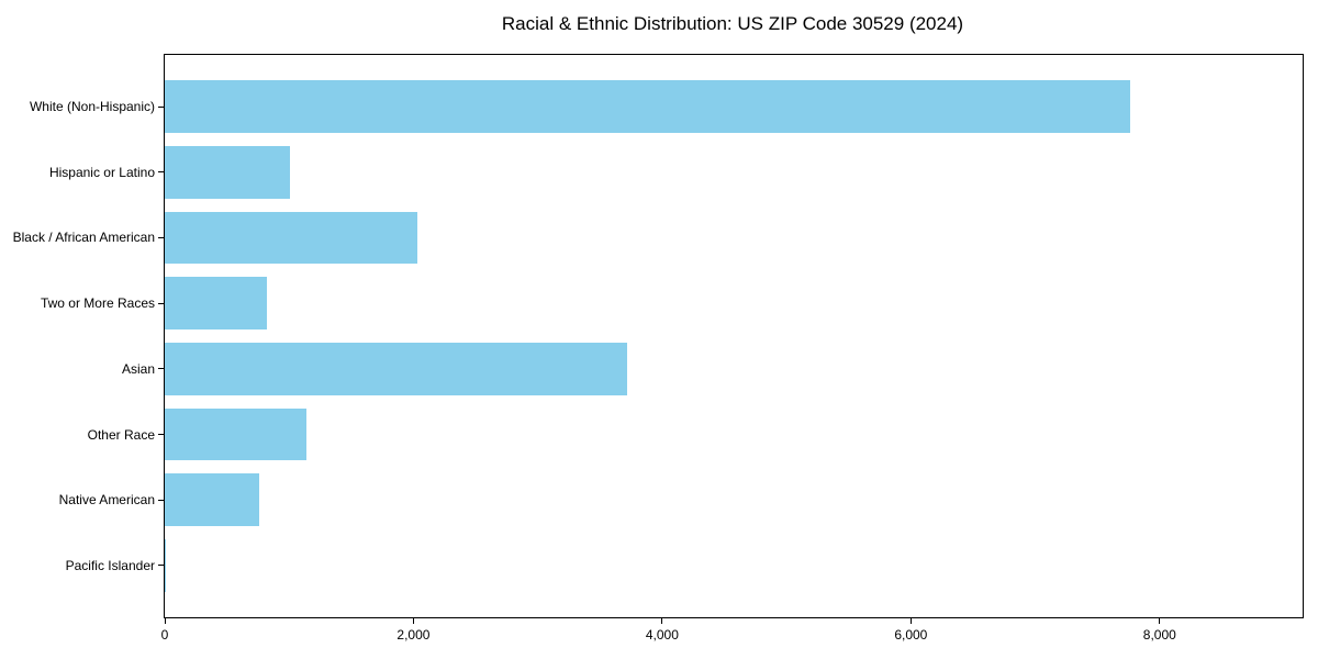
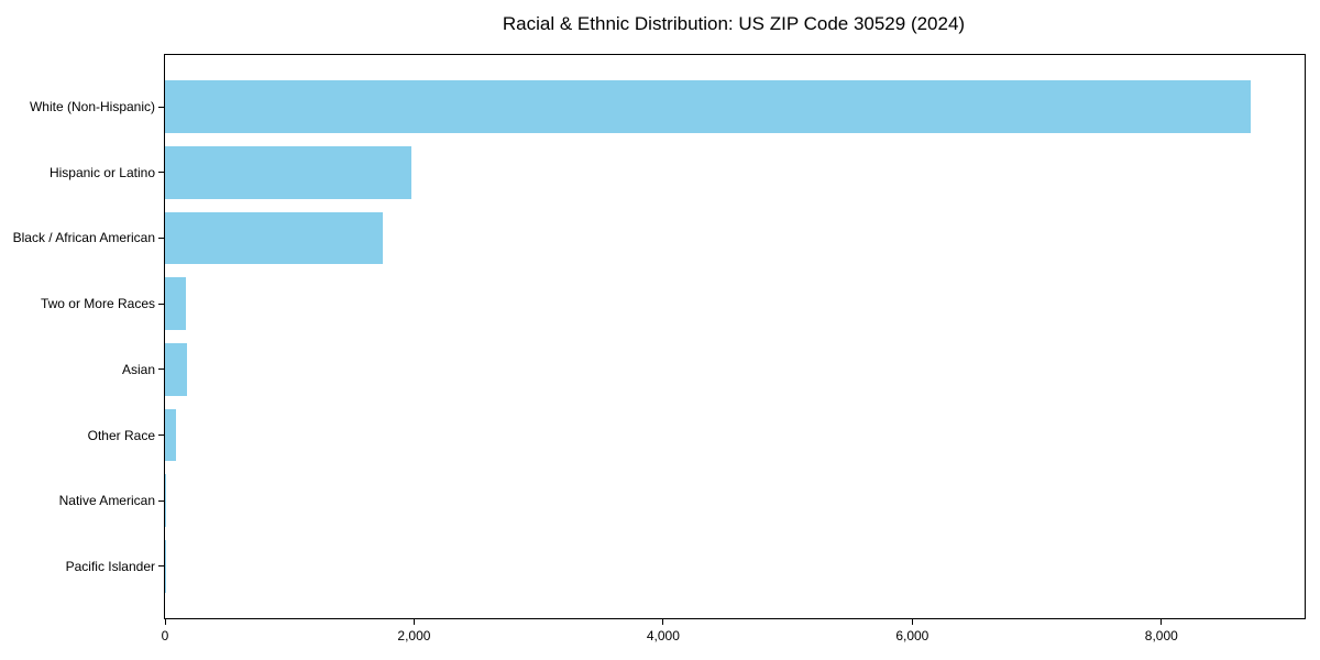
White (Non-Hispanic): 7760 -> 8720
Hispanic or Latino: 1010 -> 1980
Black / African American: 2030 -> 1740
Two or More Races: 820 -> 170
Asian: 3720 -> 180
Other Race: 1140 -> 90
Native American: 760 -> 10
